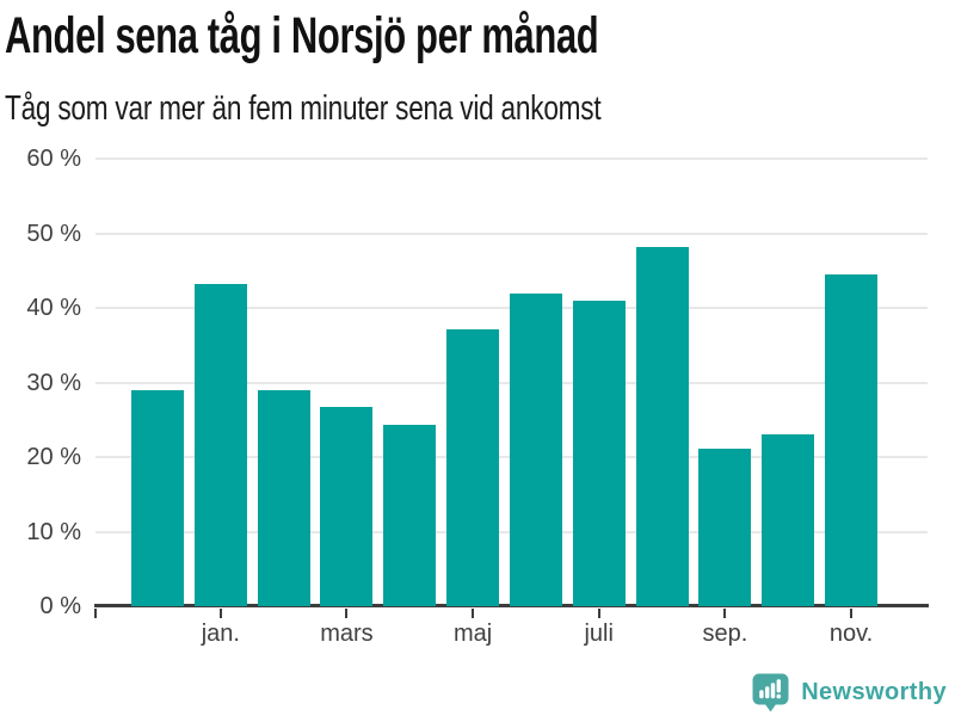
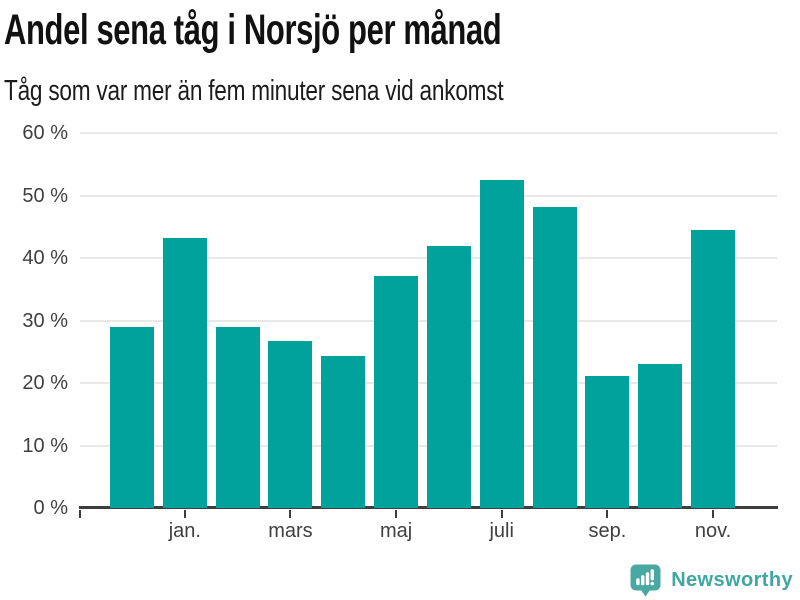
juli: 41% -> 52%
